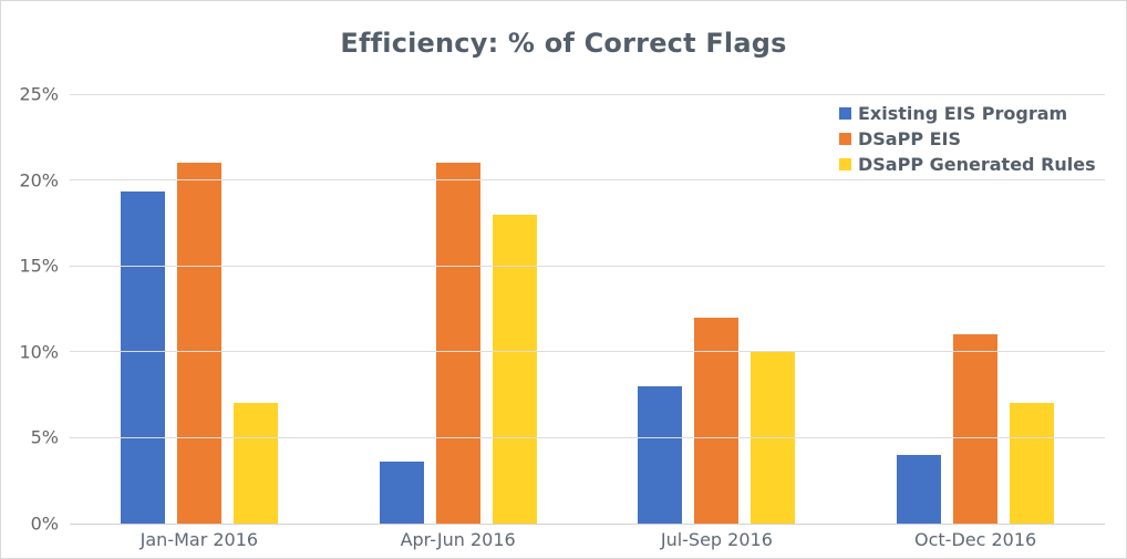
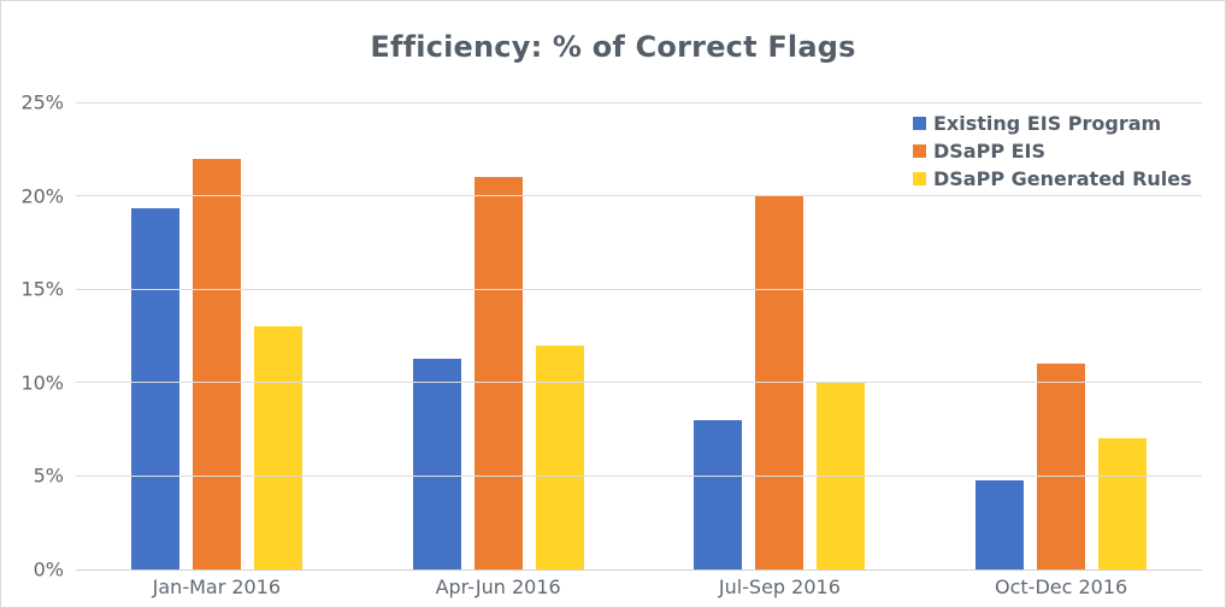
DSaPP EIS/Jan-Mar 2016: 21% -> 22%
DSaPP Generated Rules/Jan-Mar 2016: 7% -> 13%
Existing EIS Program/Apr-Jun 2016: 3.6% -> 11.3%
DSaPP Generated Rules/Apr-Jun 2016: 18% -> 12%
DSaPP EIS/Jul-Sep 2016: 12% -> 20%
Existing EIS Program/Oct-Dec 2016: 4.0% -> 4.8%
